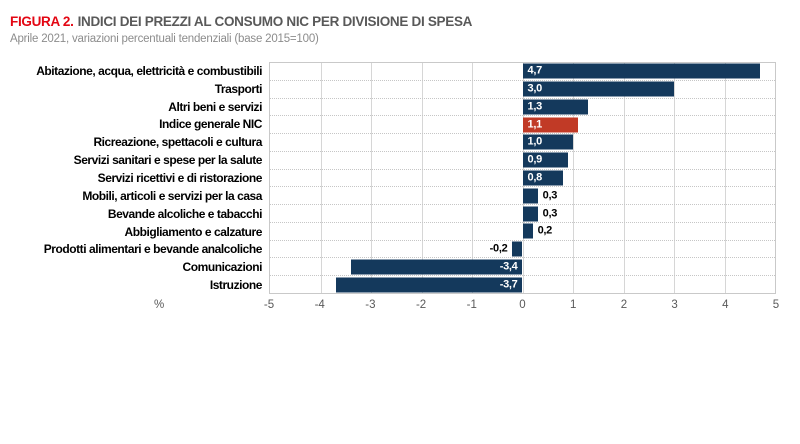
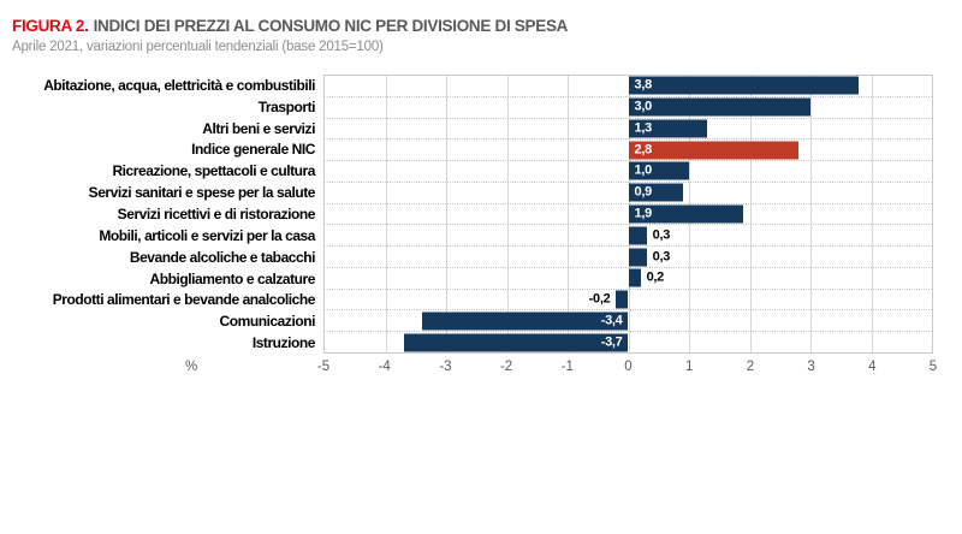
Abitazione, acqua, elettricità e combustibili: 4,7 -> 3,8
Indice generale NIC: 1,1 -> 2,8
Servizi ricettivi e di ristorazione: 0,8 -> 1,9
